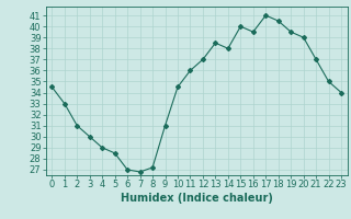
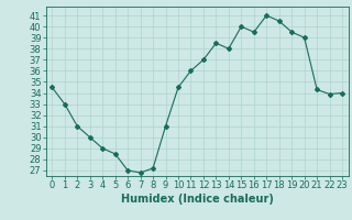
21: 37.0 -> 34.3
22: 35.0 -> 33.9
